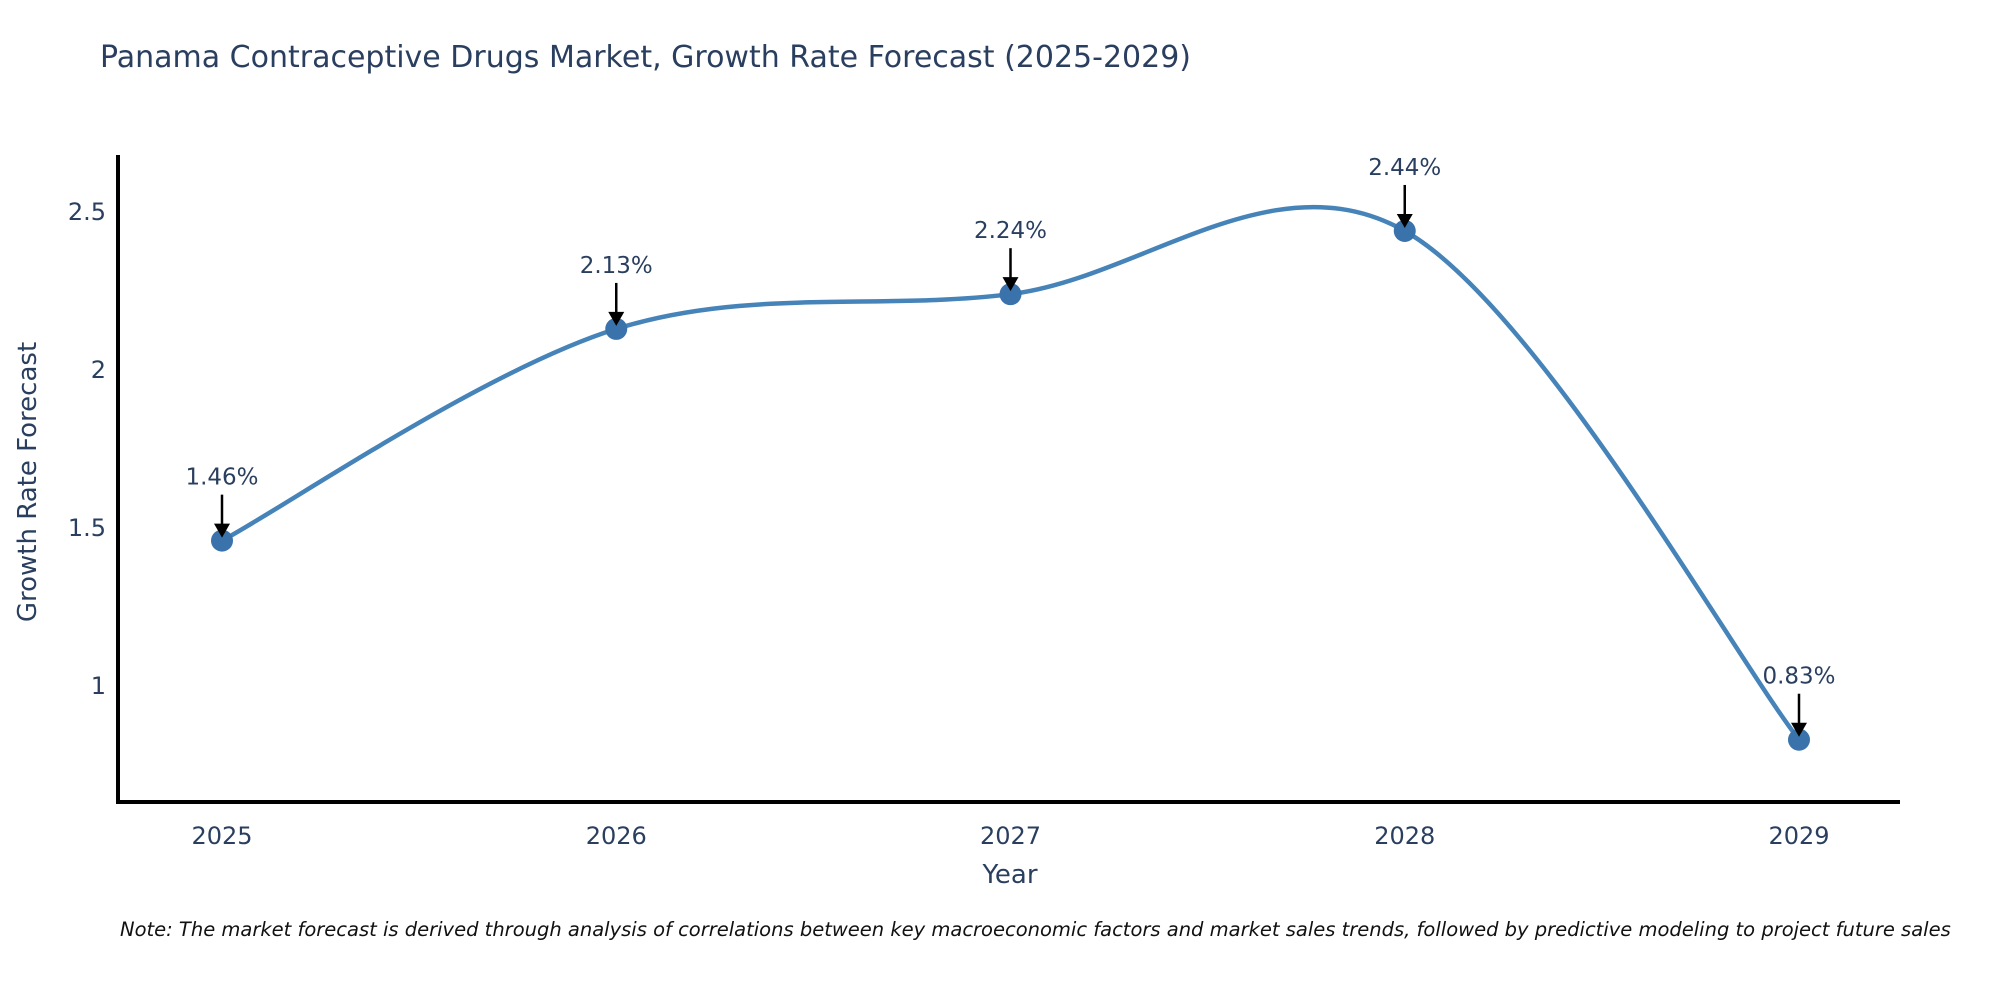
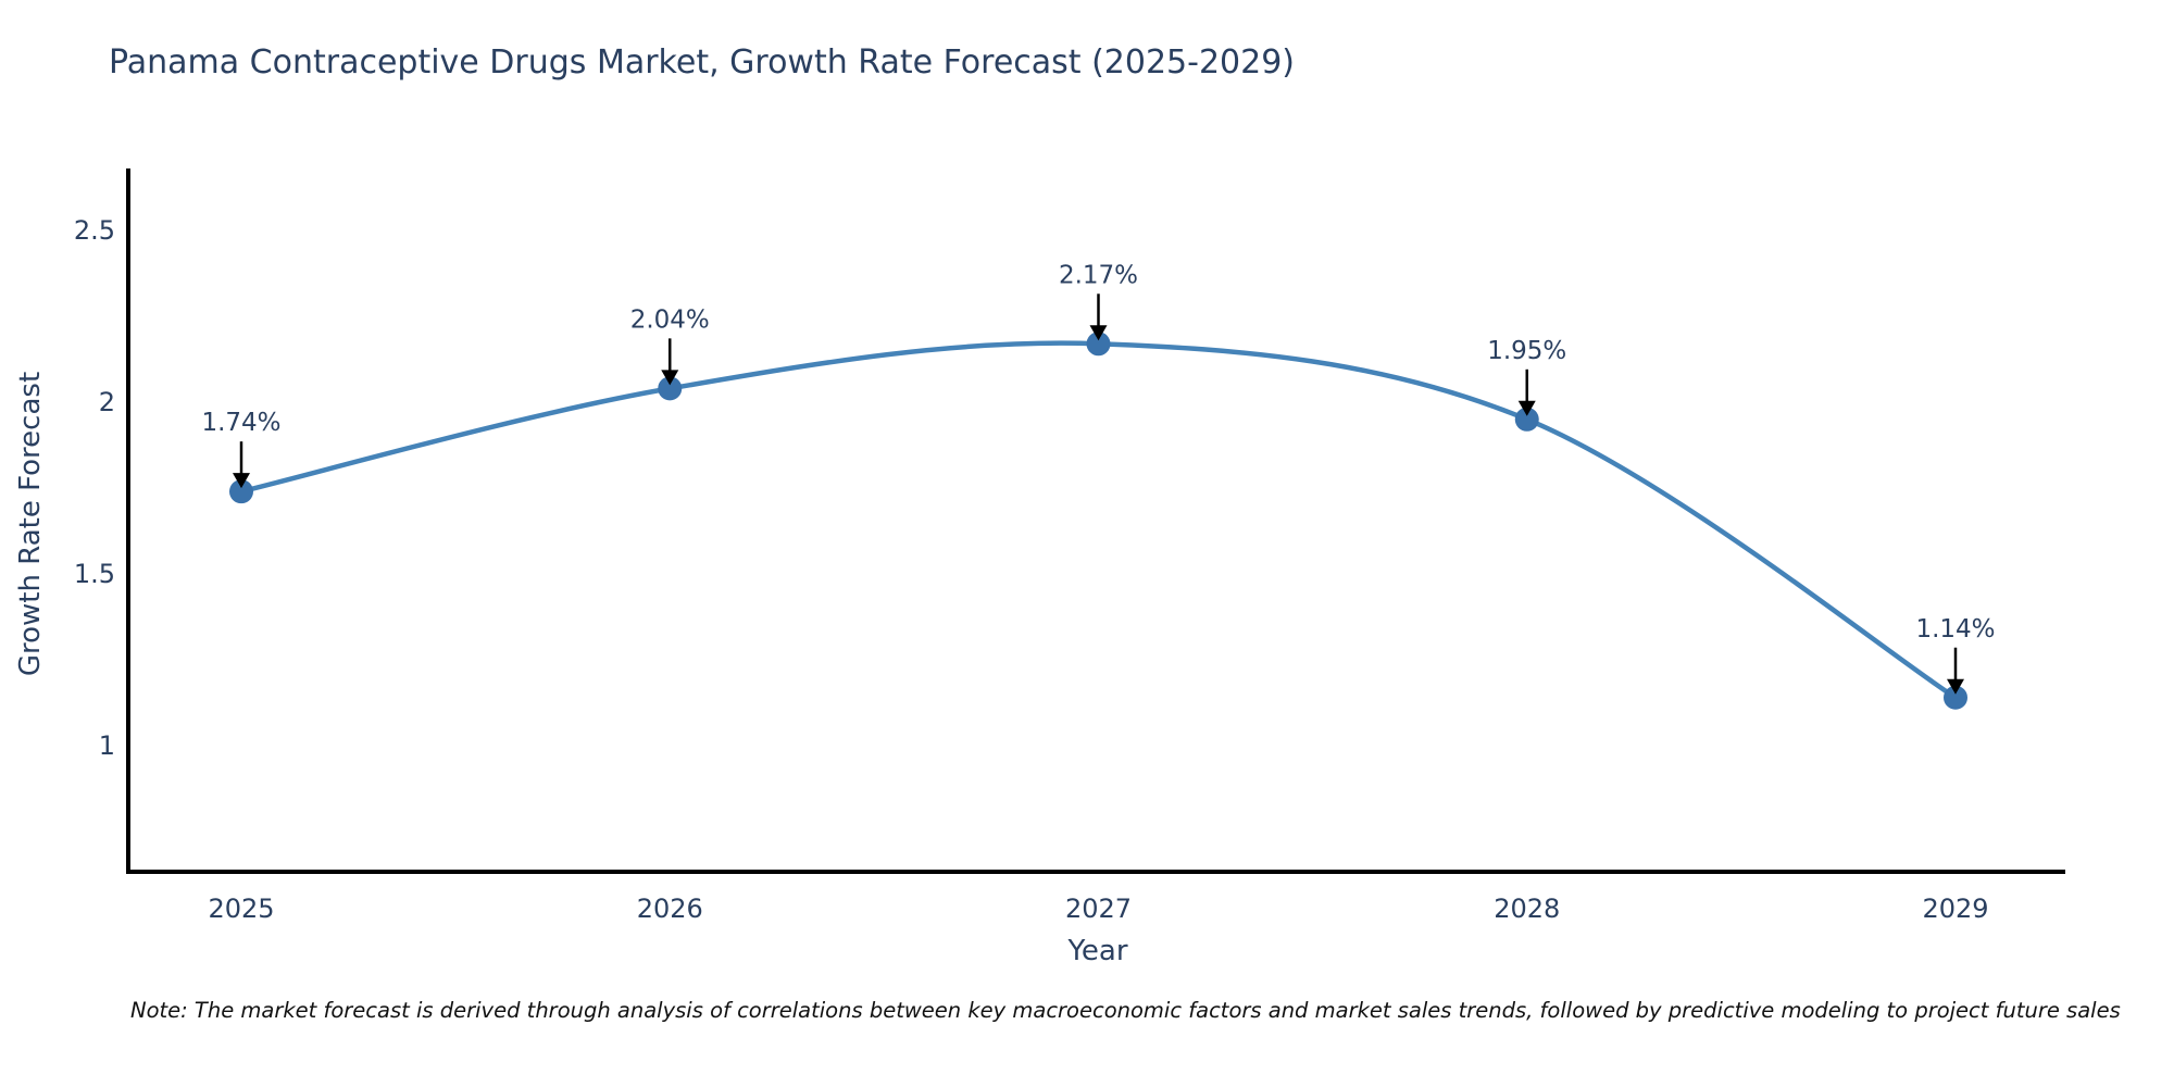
2025: 1.46% -> 1.74%
2026: 2.13% -> 2.04%
2027: 2.24% -> 2.17%
2028: 2.44% -> 1.95%
2029: 0.83% -> 1.14%
